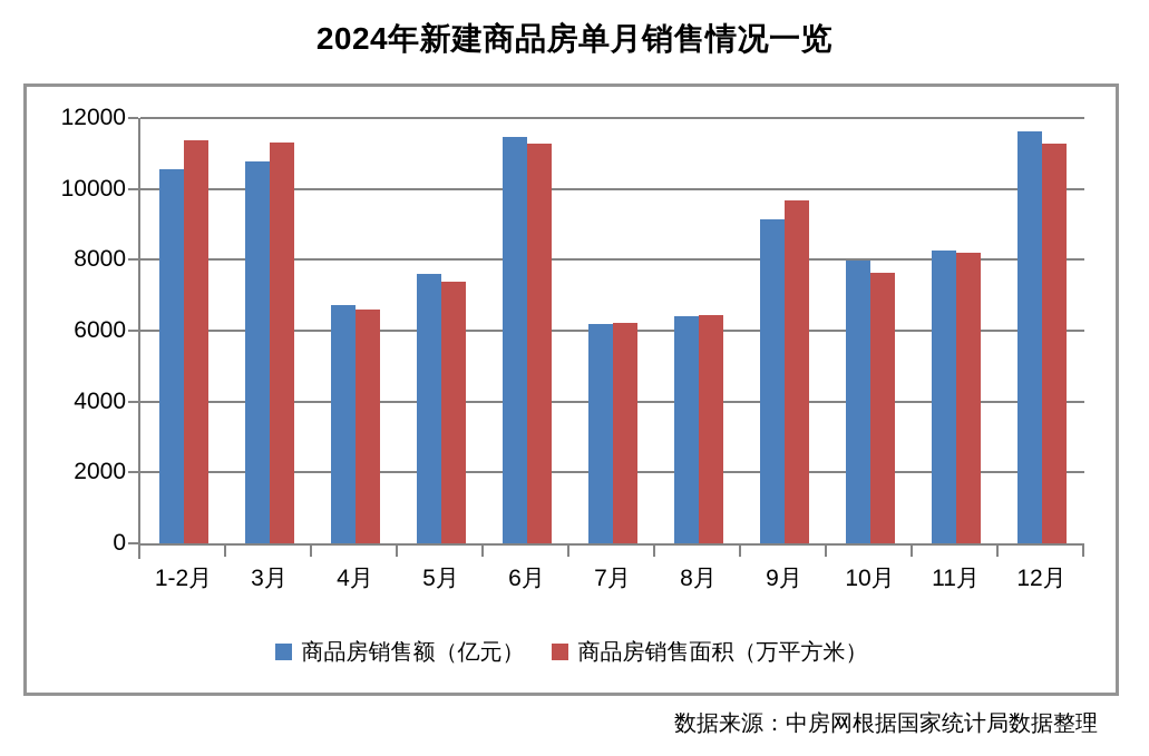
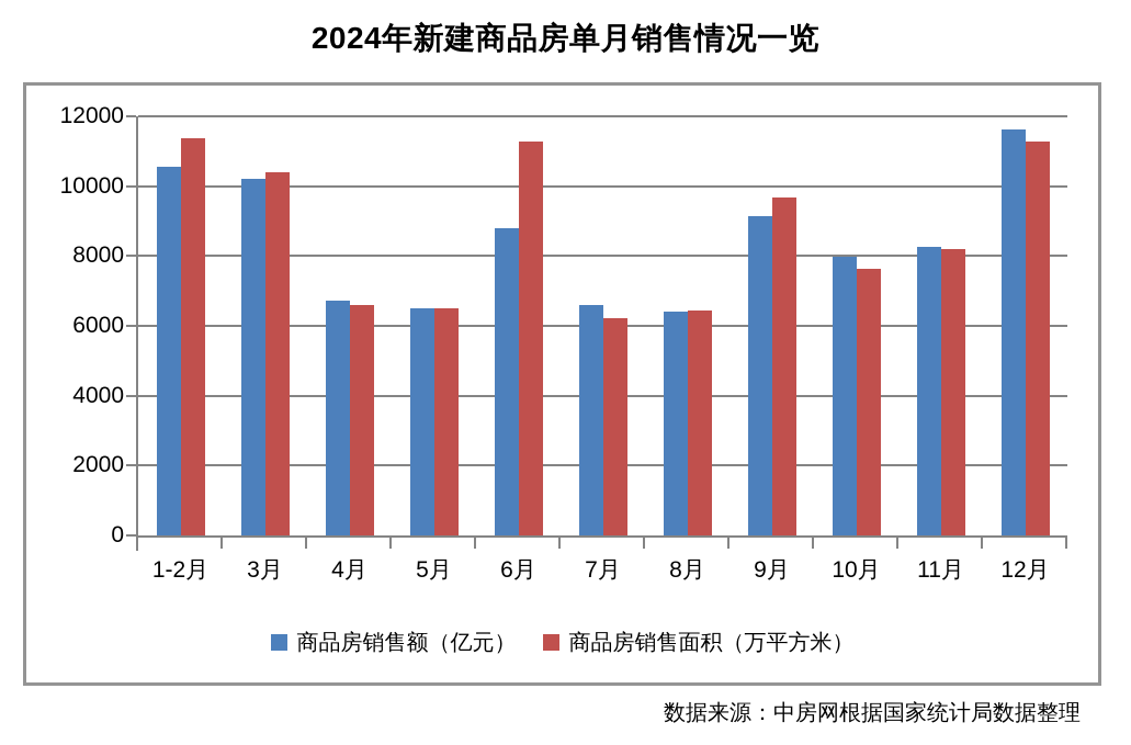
商品房销售额（亿元）/3月: 10800 -> 10200
商品房销售面积（万平方米）/3月: 11300 -> 10400
商品房销售额（亿元）/5月: 7600 -> 6500
商品房销售面积（万平方米）/5月: 7400 -> 6500
商品房销售额（亿元）/6月: 11500 -> 8800
商品房销售额（亿元）/7月: 6200 -> 6600
